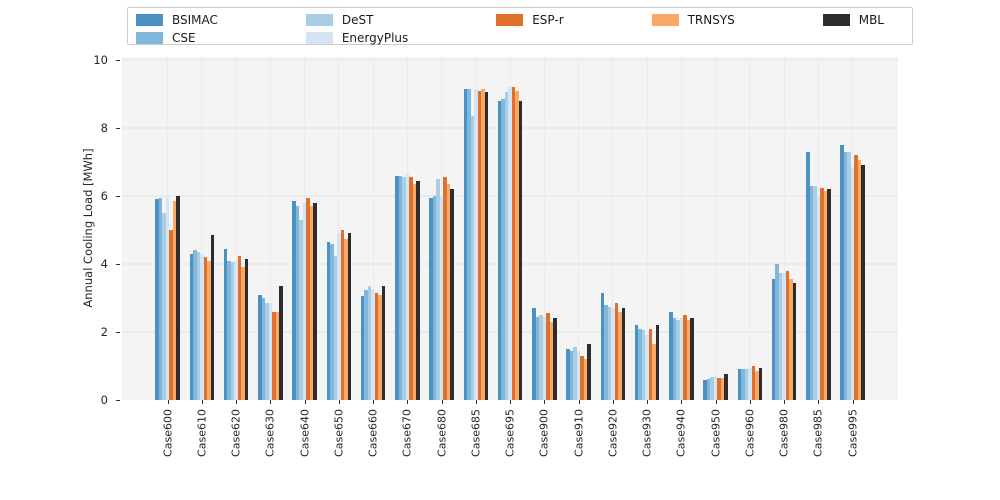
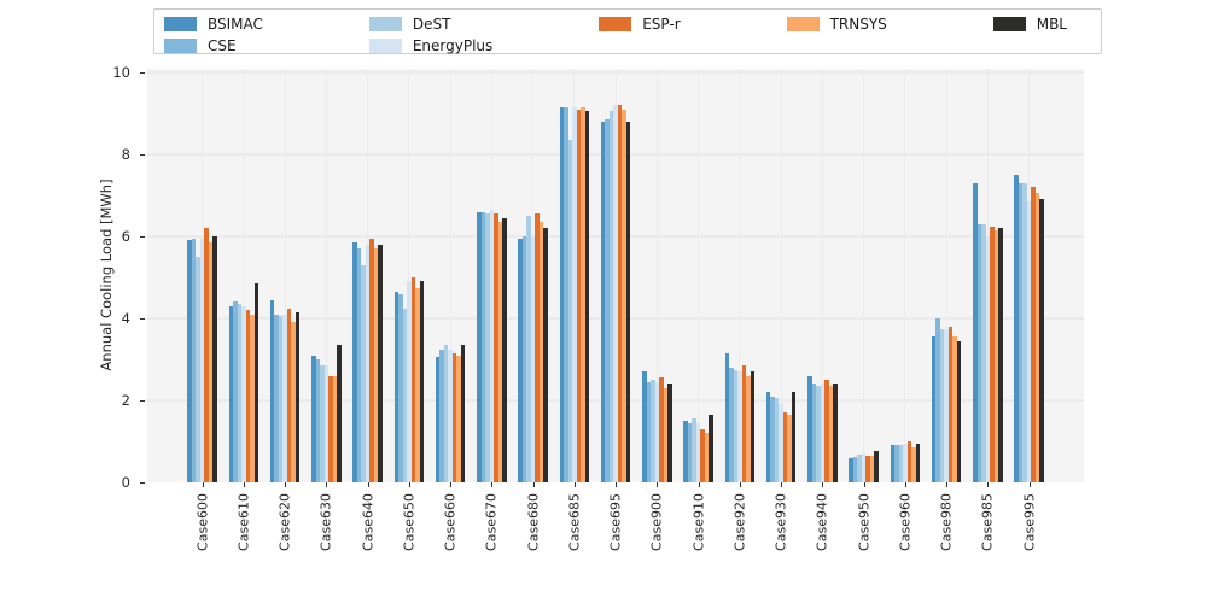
ESP-r/Case600: 5.0 -> 6.2
ESP-r/Case930: 2.1 -> 1.7
